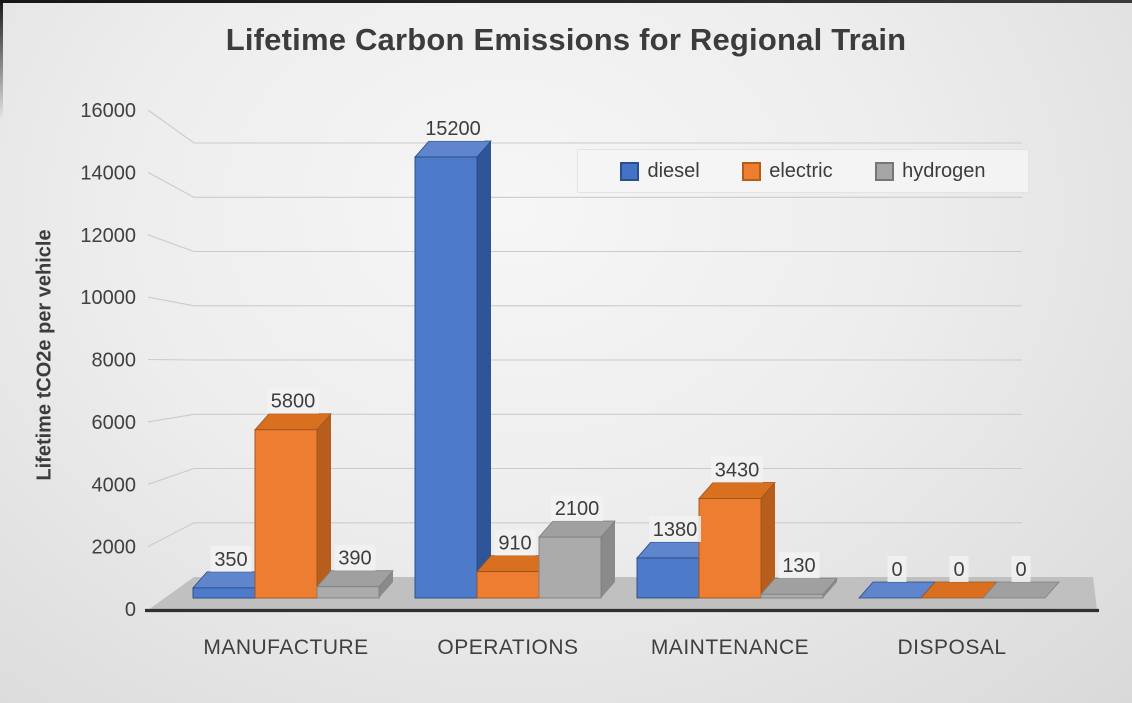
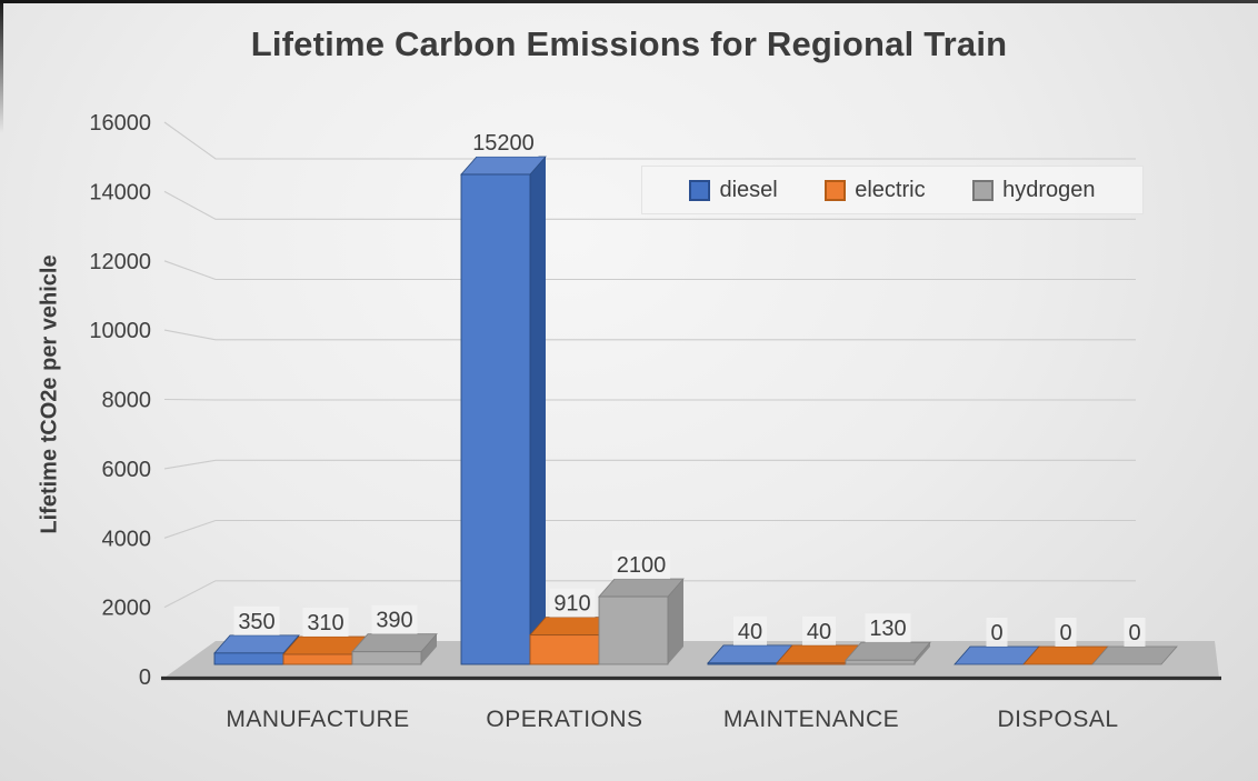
electric/MANUFACTURE: 5800 -> 310
diesel/MAINTENANCE: 1380 -> 40
electric/MAINTENANCE: 3430 -> 40
